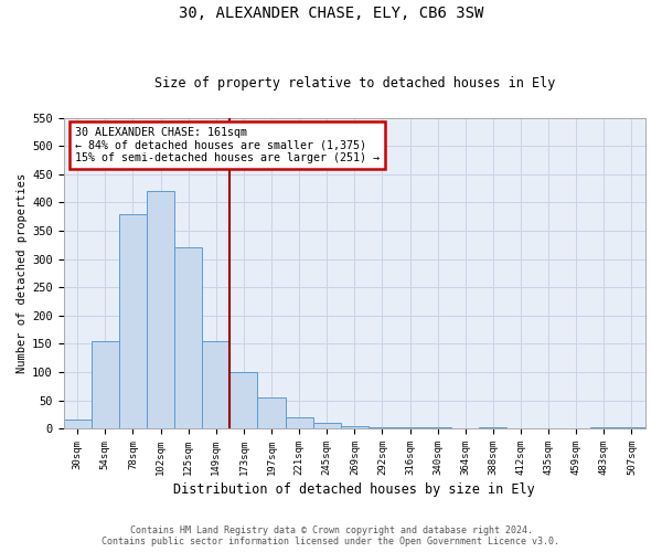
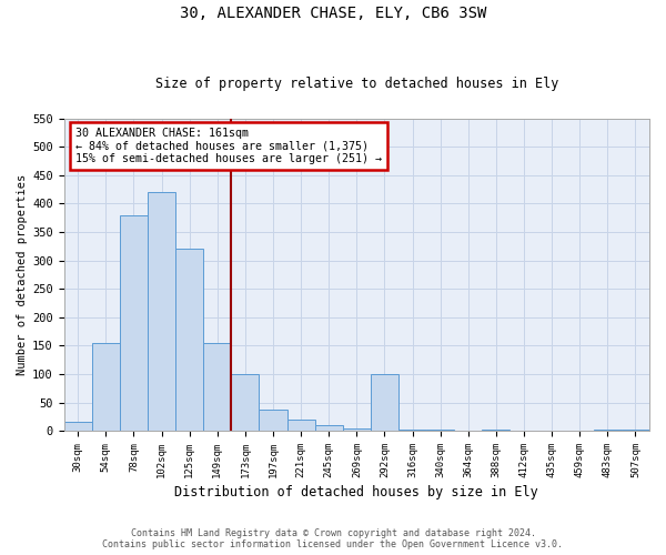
197sqm: 55 -> 38
292sqm: 3 -> 100
